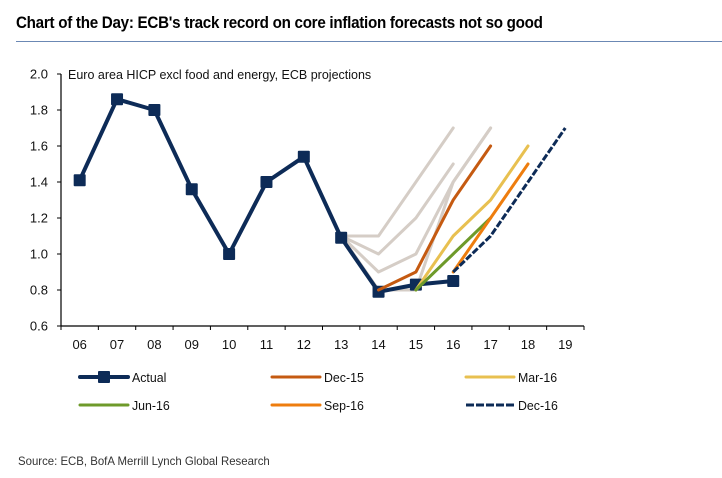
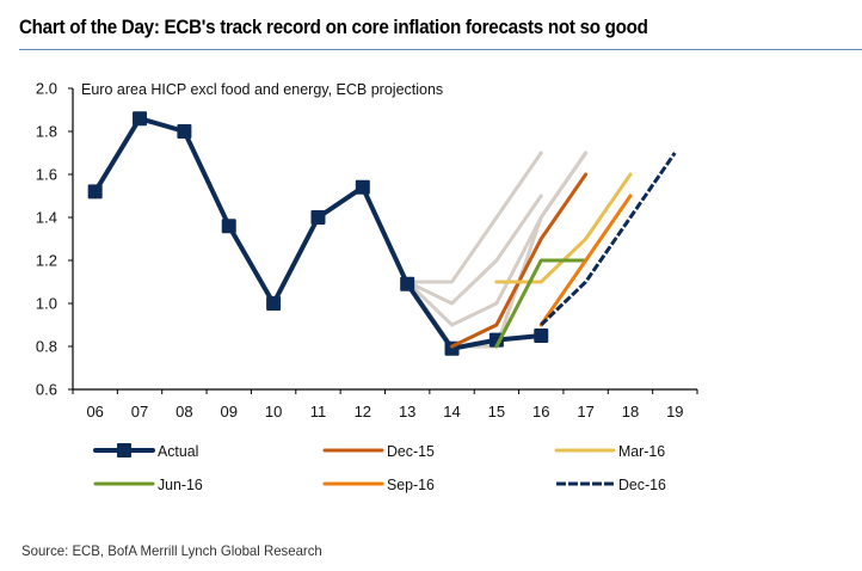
Actual/06: 1.41 -> 1.52
Mar-16/15: 0.8 -> 1.1
Jun-16/16: 1.0 -> 1.2
